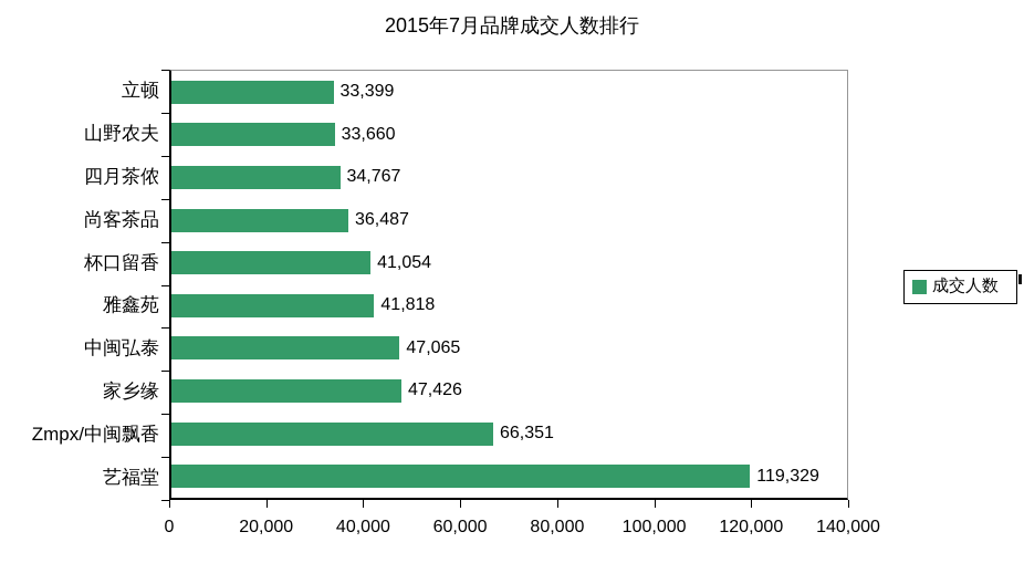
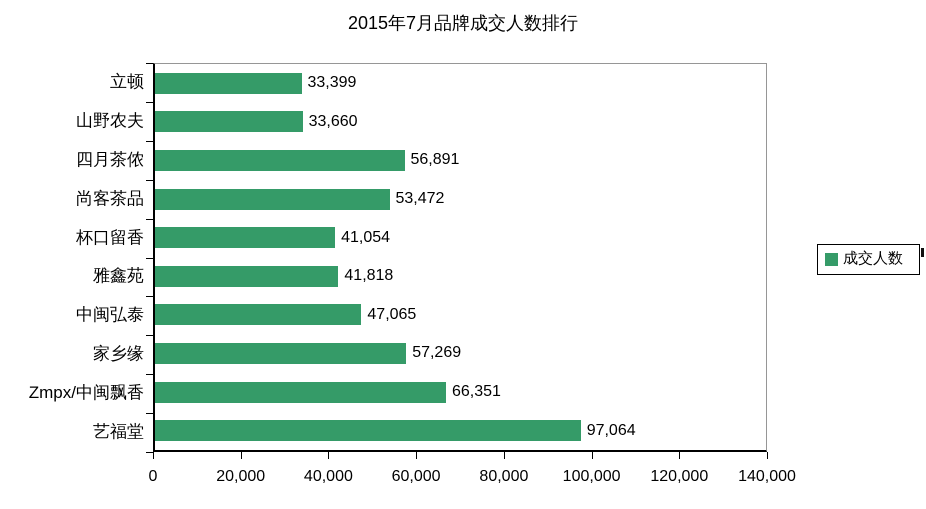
四月茶侬: 34,767 -> 56,891
尚客茶品: 36,487 -> 53,472
家乡缘: 47,426 -> 57,269
艺福堂: 119,329 -> 97,064
